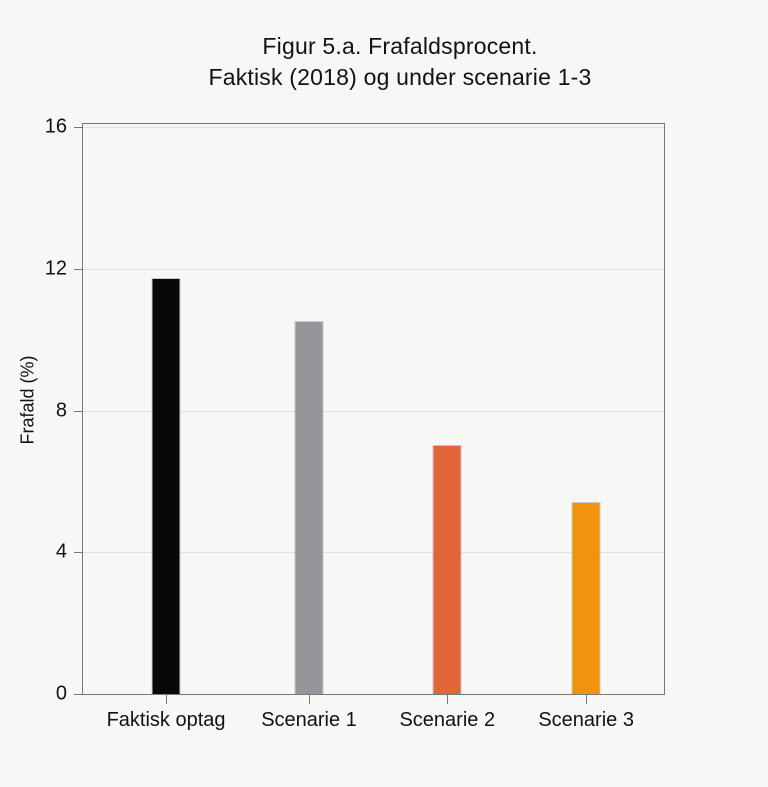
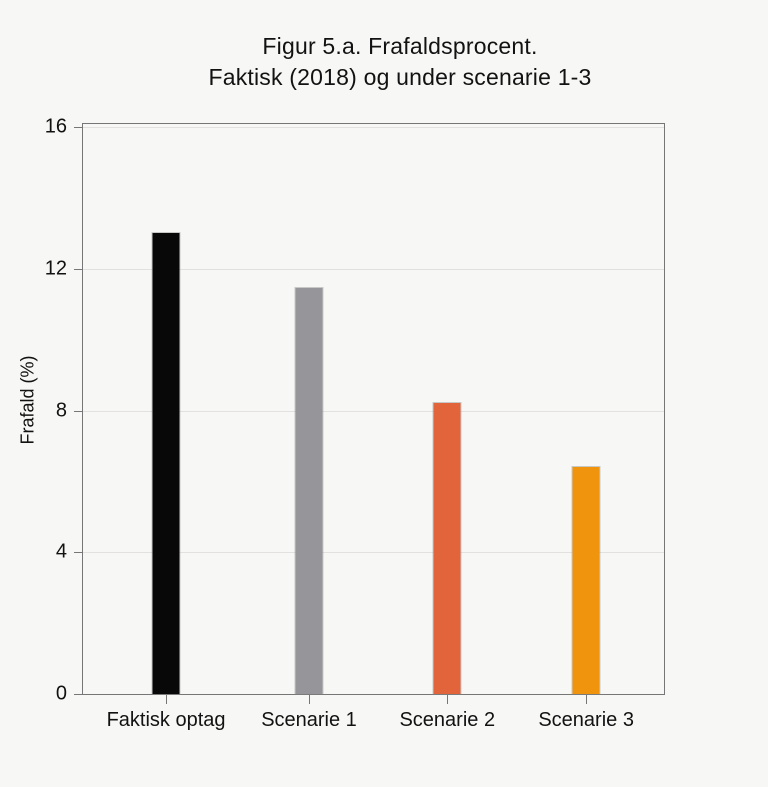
Faktisk optag: 11.7 -> 13.0
Scenarie 1: 10.5 -> 11.4
Scenarie 2: 7.0 -> 8.2
Scenarie 3: 5.4 -> 6.4
